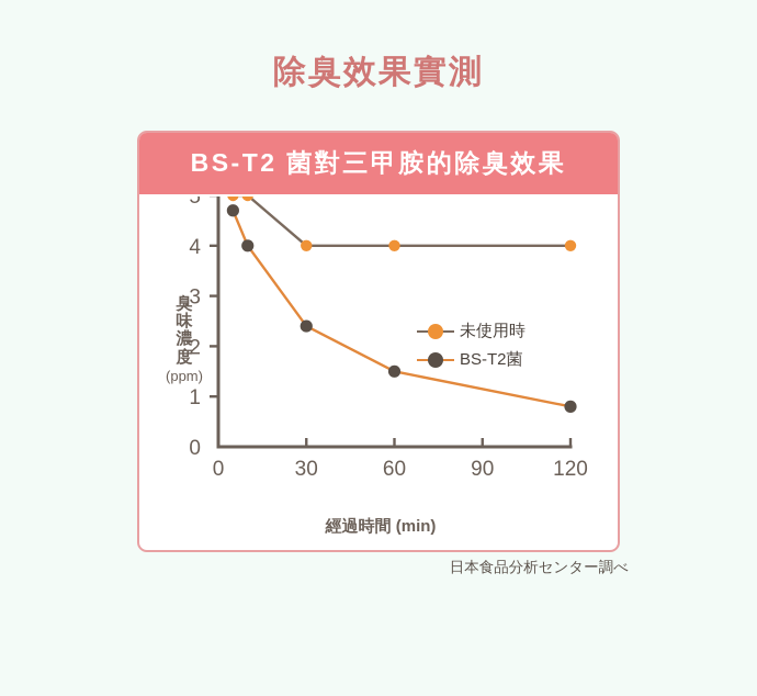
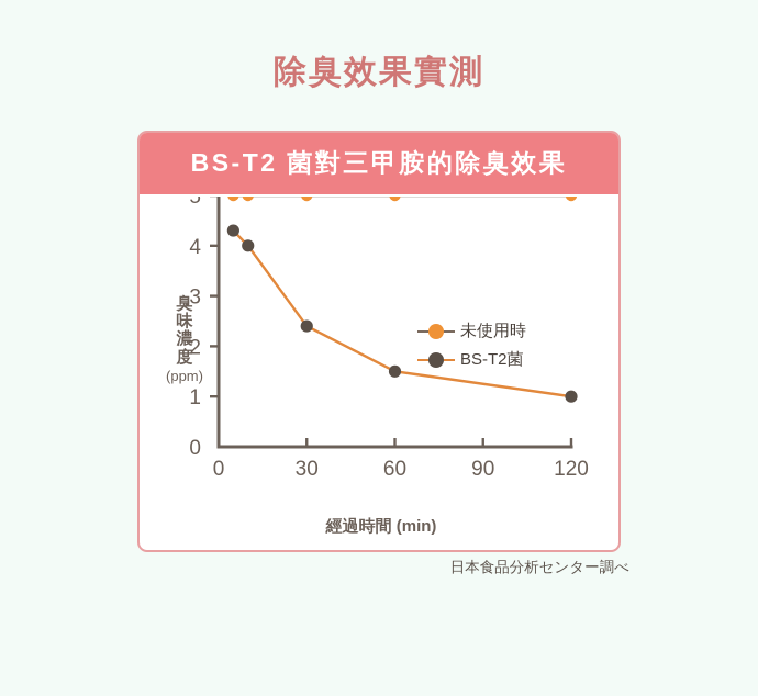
BS-T2菌/5: 4.7 -> 4.3
未使用時/30: 4 -> 5
未使用時/60: 4 -> 5
未使用時/120: 4 -> 5
BS-T2菌/120: 0.8 -> 1.0
